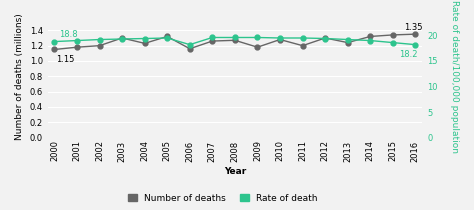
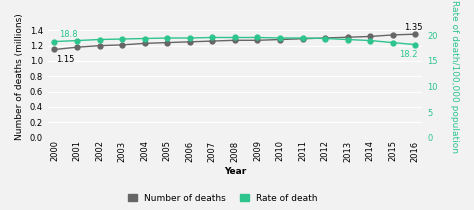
Number of deaths/2003: 1.30 -> 1.21
Number of deaths/2005: 1.32 -> 1.24
Number of deaths/2006: 1.16 -> 1.25
Rate of death/2006: 18.2 -> 19.5
Number of deaths/2009: 1.18 -> 1.27
Number of deaths/2011: 1.20 -> 1.29
Number of deaths/2013: 1.24 -> 1.31
